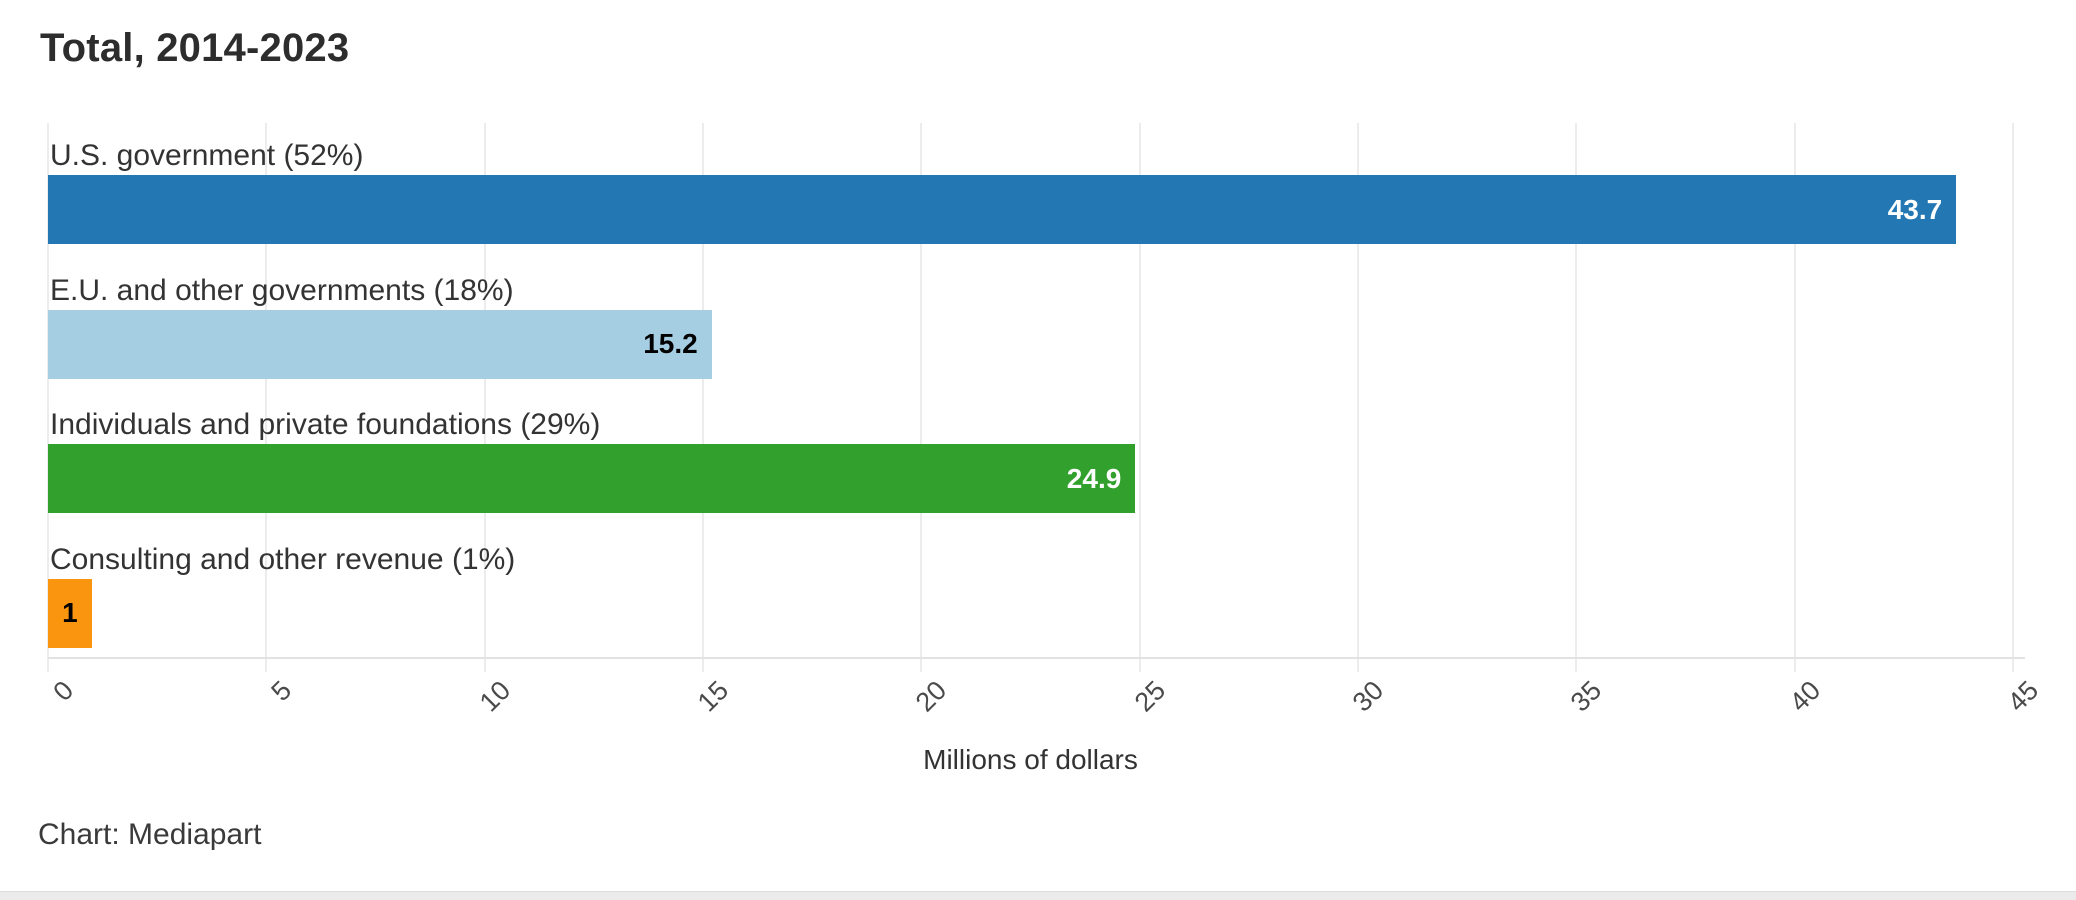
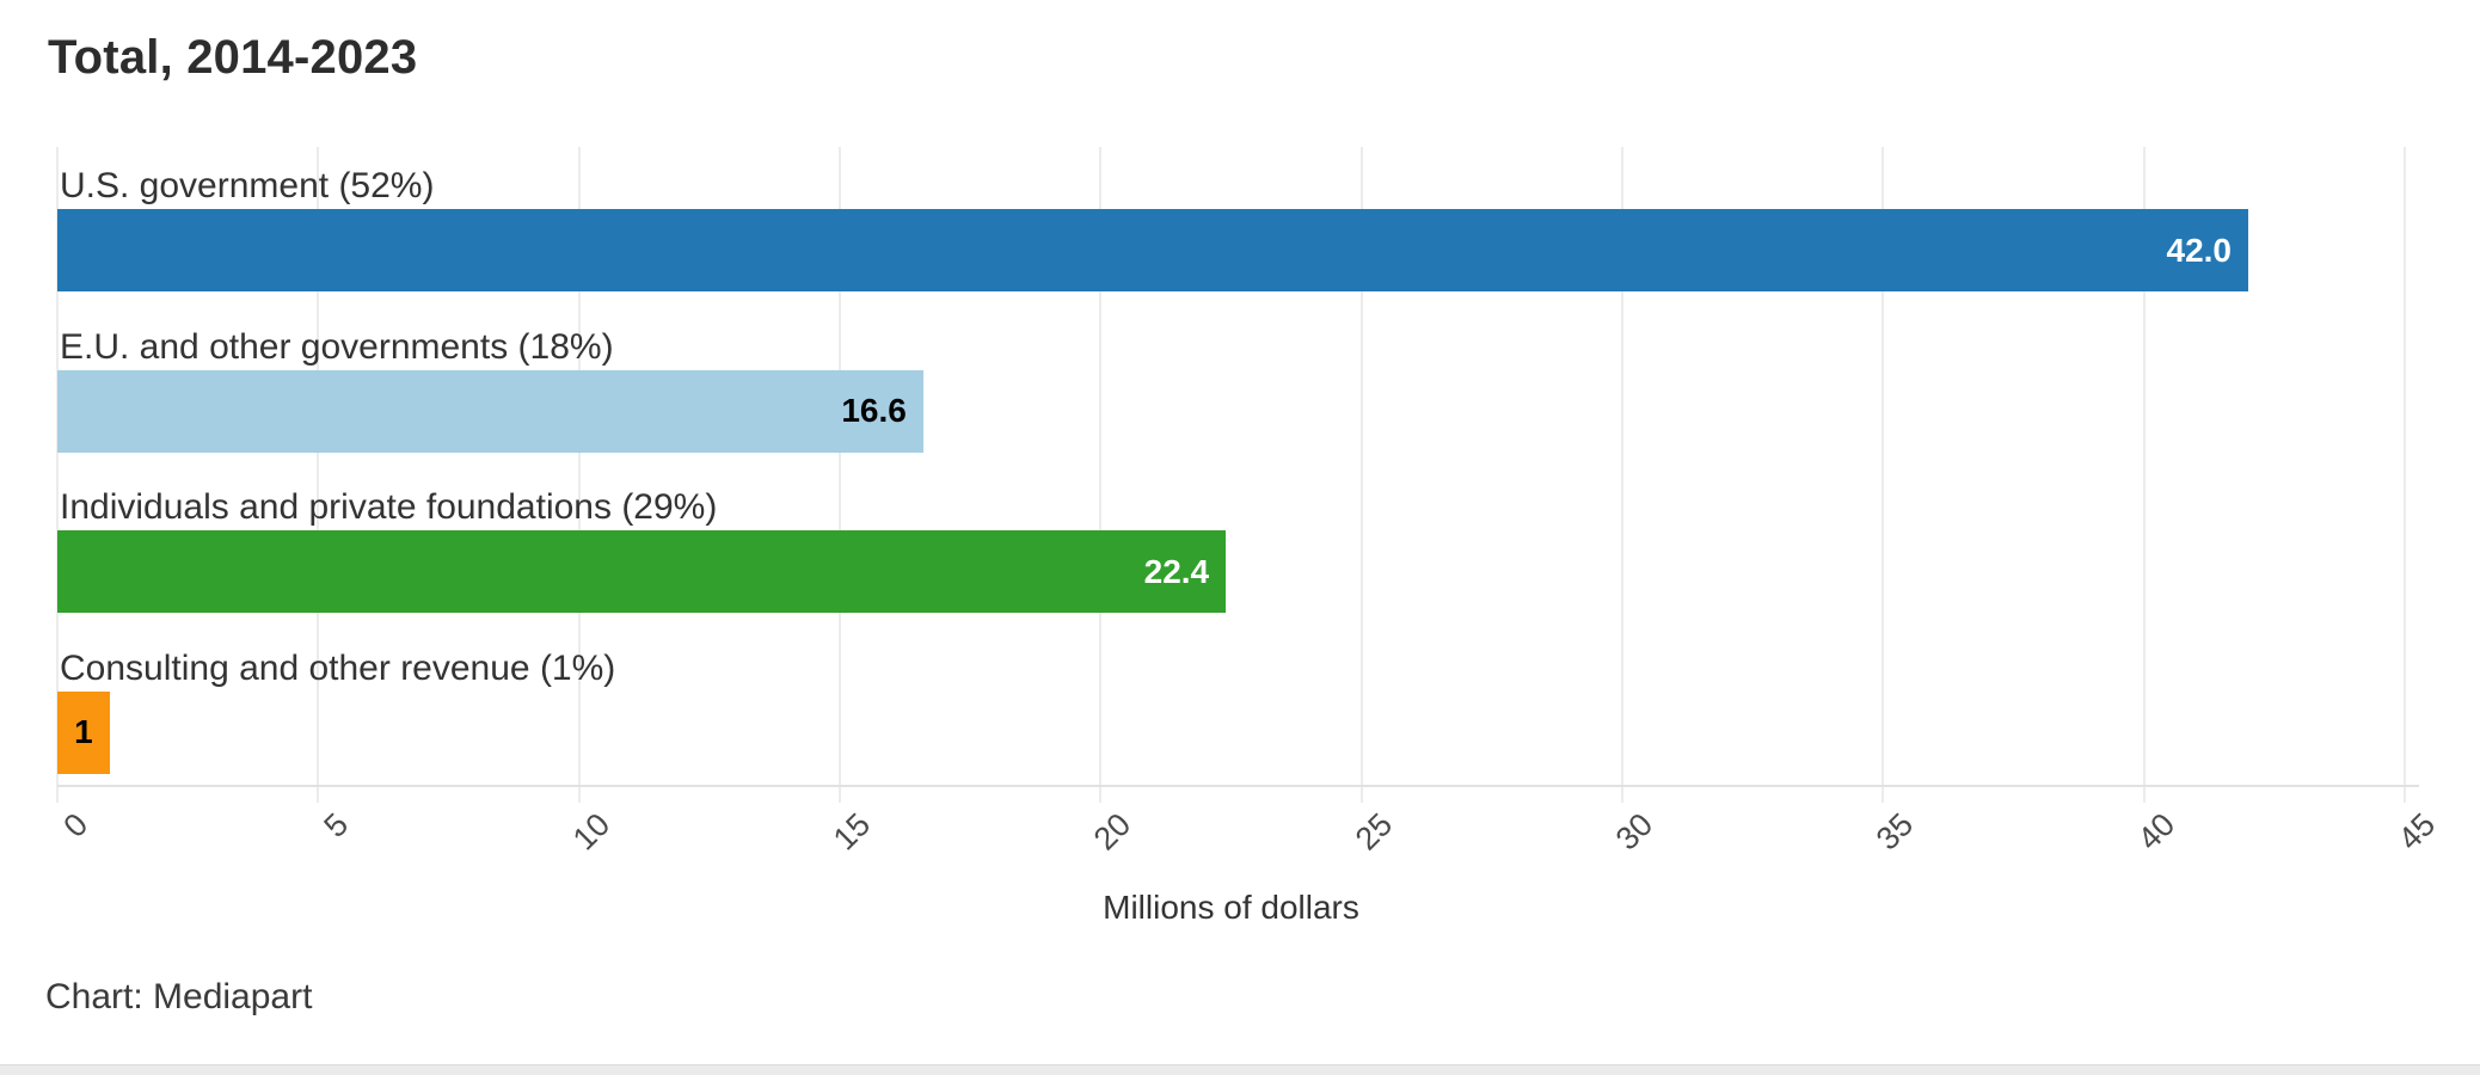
U.S. government (52%): 43.7 -> 42.0
E.U. and other governments (18%): 15.2 -> 16.6
Individuals and private foundations (29%): 24.9 -> 22.4
